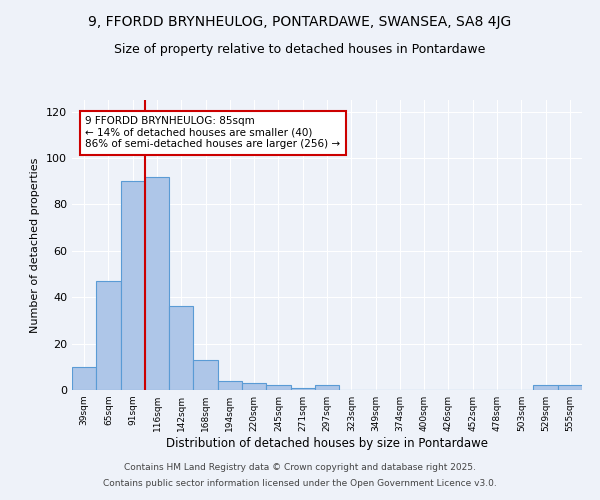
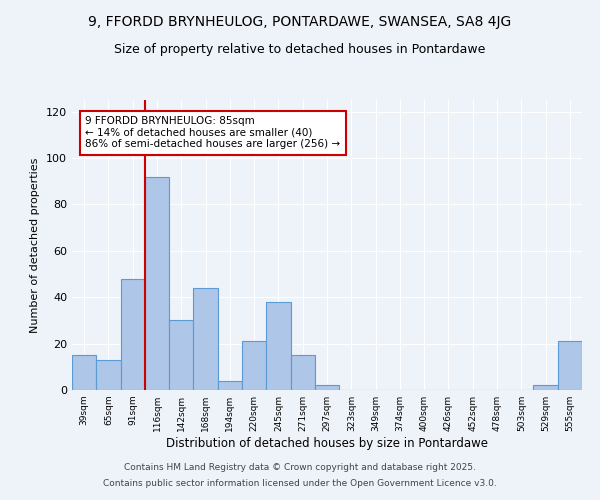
39sqm: 10 -> 15
65sqm: 47 -> 13
91sqm: 90 -> 48
142sqm: 36 -> 30
168sqm: 13 -> 44
220sqm: 3 -> 21
245sqm: 2 -> 38
271sqm: 1 -> 15
555sqm: 2 -> 21
